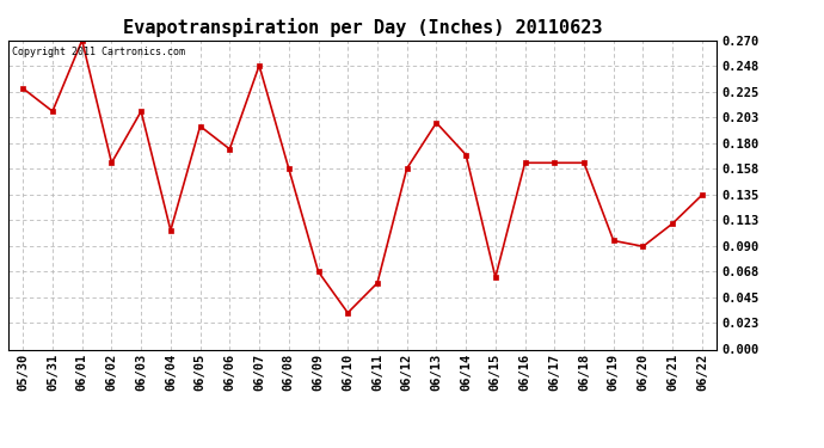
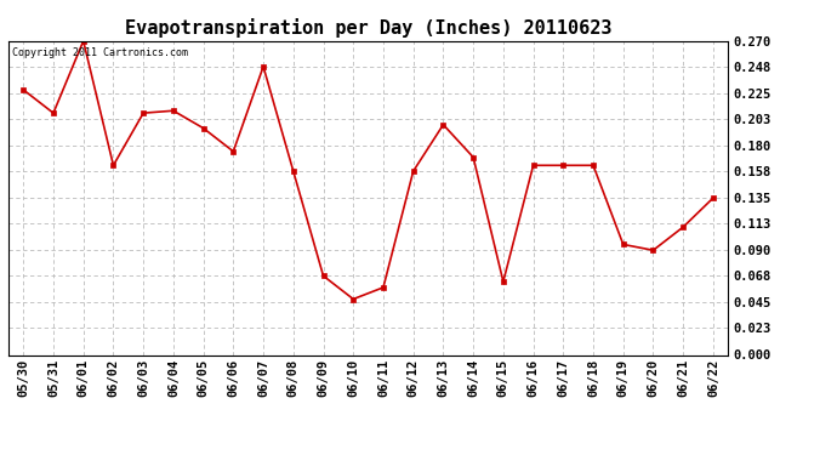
06/04: 0.104 -> 0.210
06/10: 0.032 -> 0.048
